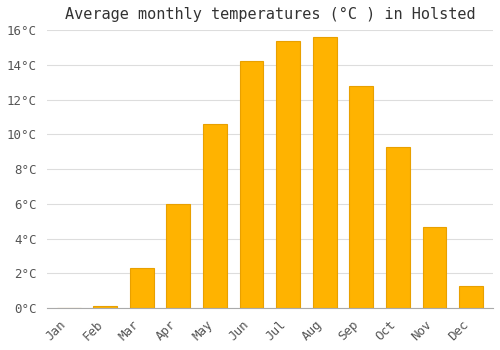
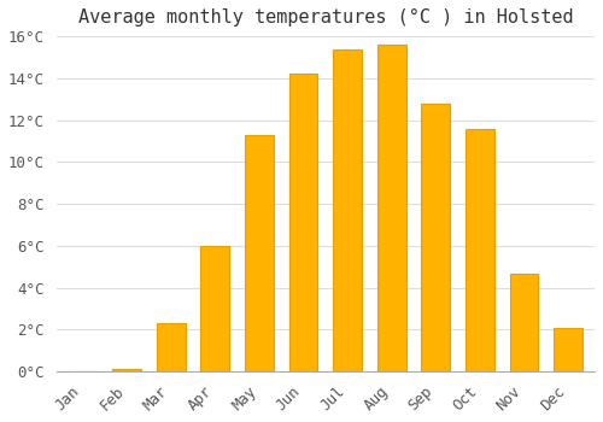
May: 10.6°C -> 11.3°C
Oct: 9.3°C -> 11.6°C
Dec: 1.3°C -> 2.1°C
